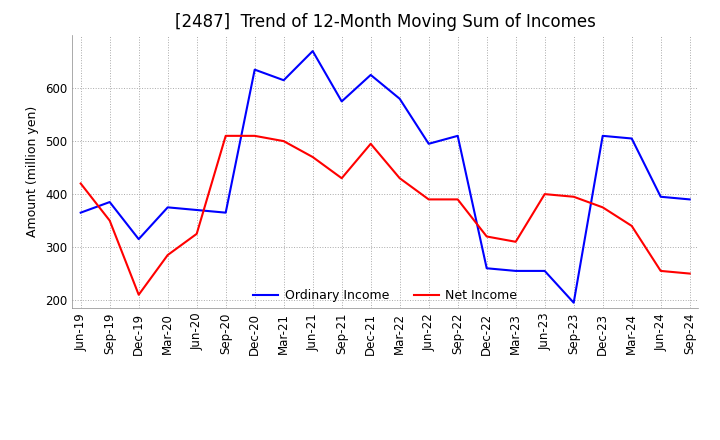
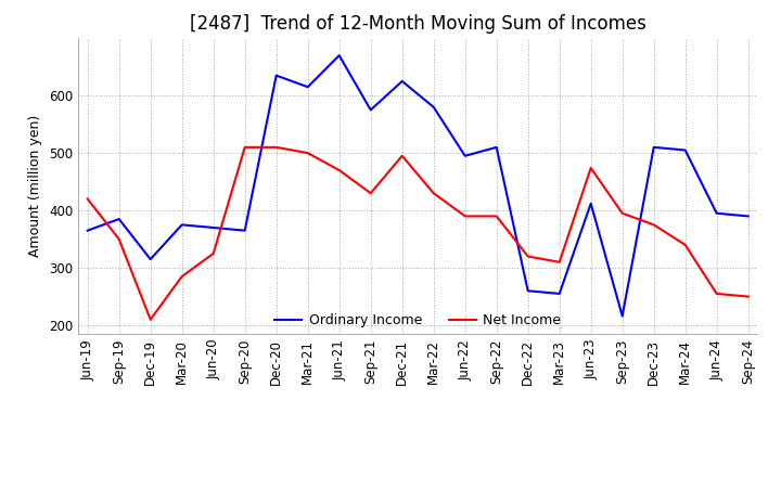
Ordinary Income/Jun-23: 255 -> 412
Net Income/Jun-23: 400 -> 474
Ordinary Income/Sep-23: 195 -> 216
